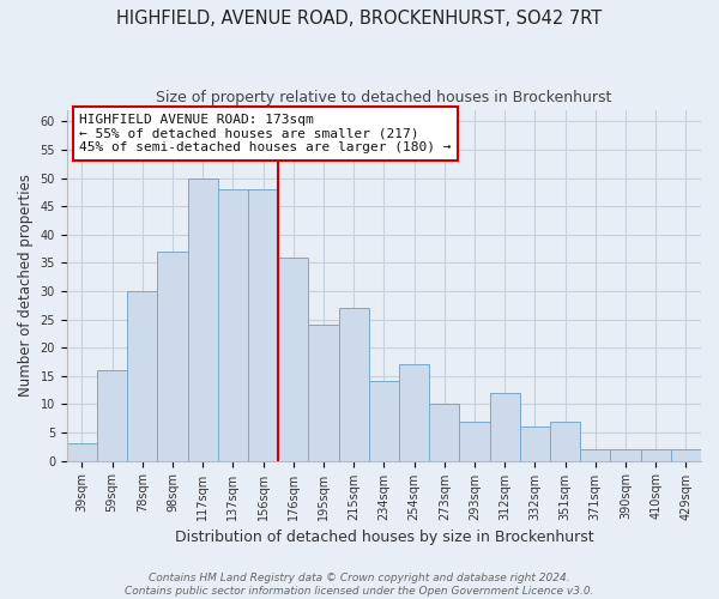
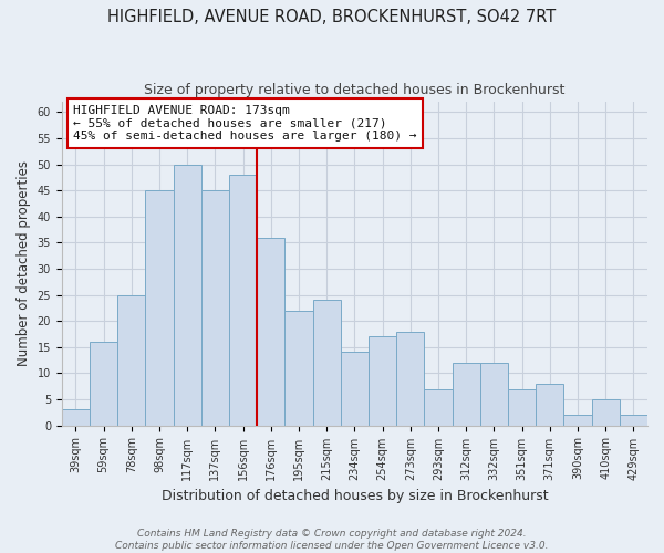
78sqm: 30 -> 25
98sqm: 37 -> 45
137sqm: 48 -> 45
195sqm: 24 -> 22
215sqm: 27 -> 24
273sqm: 10 -> 18
332sqm: 6 -> 12
371sqm: 2 -> 8
410sqm: 2 -> 5
